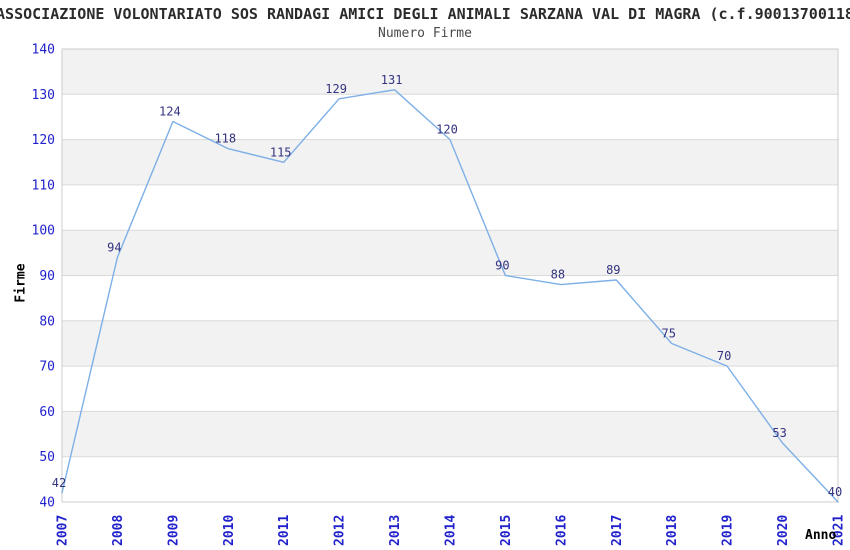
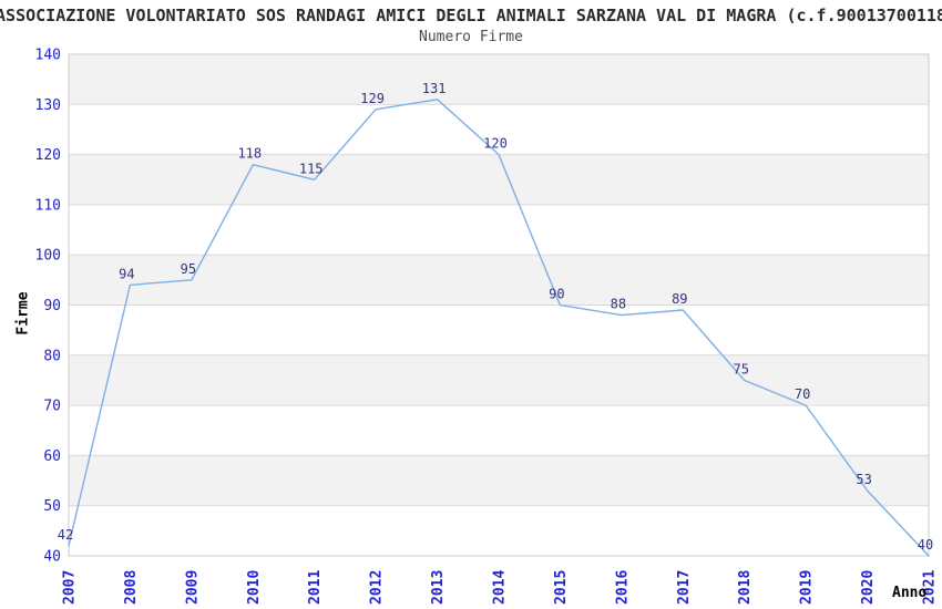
2009: 124 -> 95
